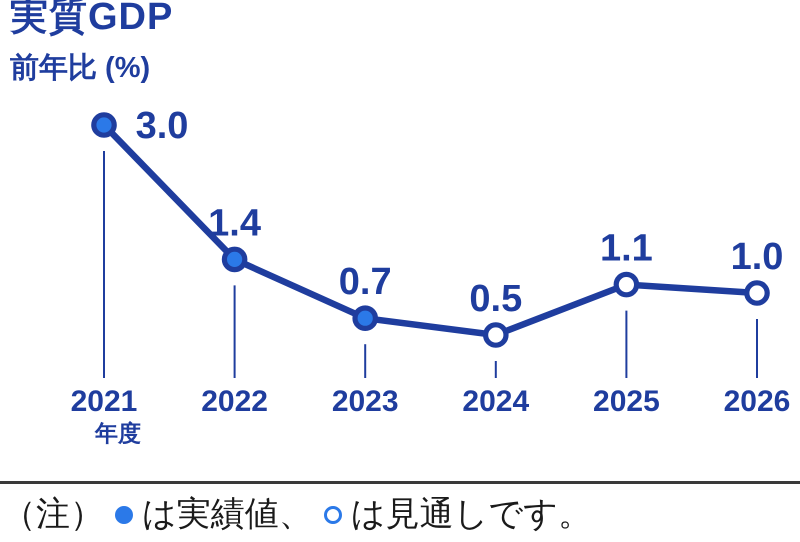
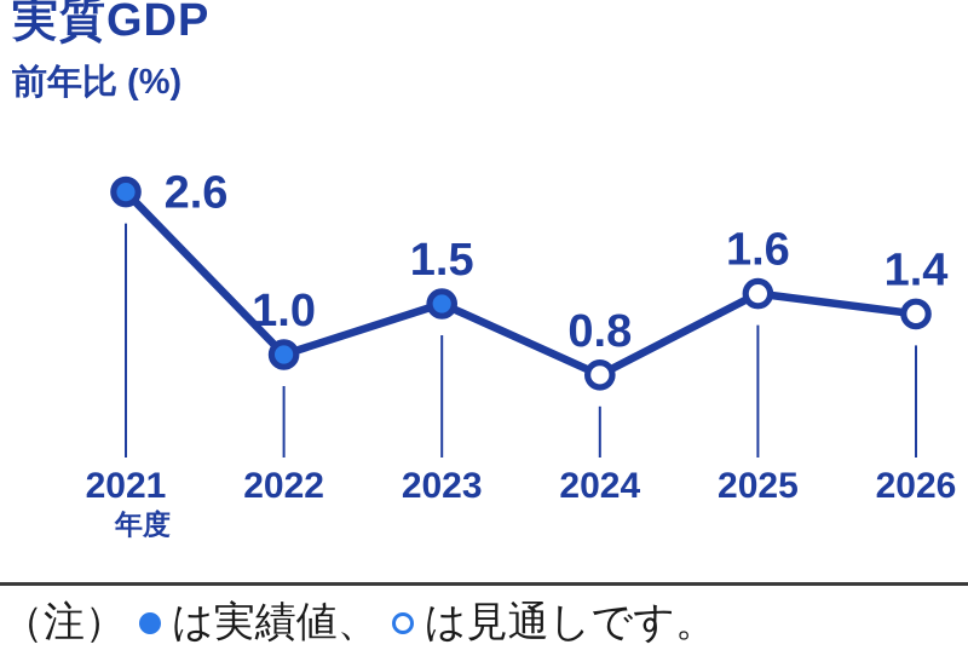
2021: 3.0 -> 2.6
2022: 1.4 -> 1.0
2023: 0.7 -> 1.5
2024: 0.5 -> 0.8
2025: 1.1 -> 1.6
2026: 1.0 -> 1.4
